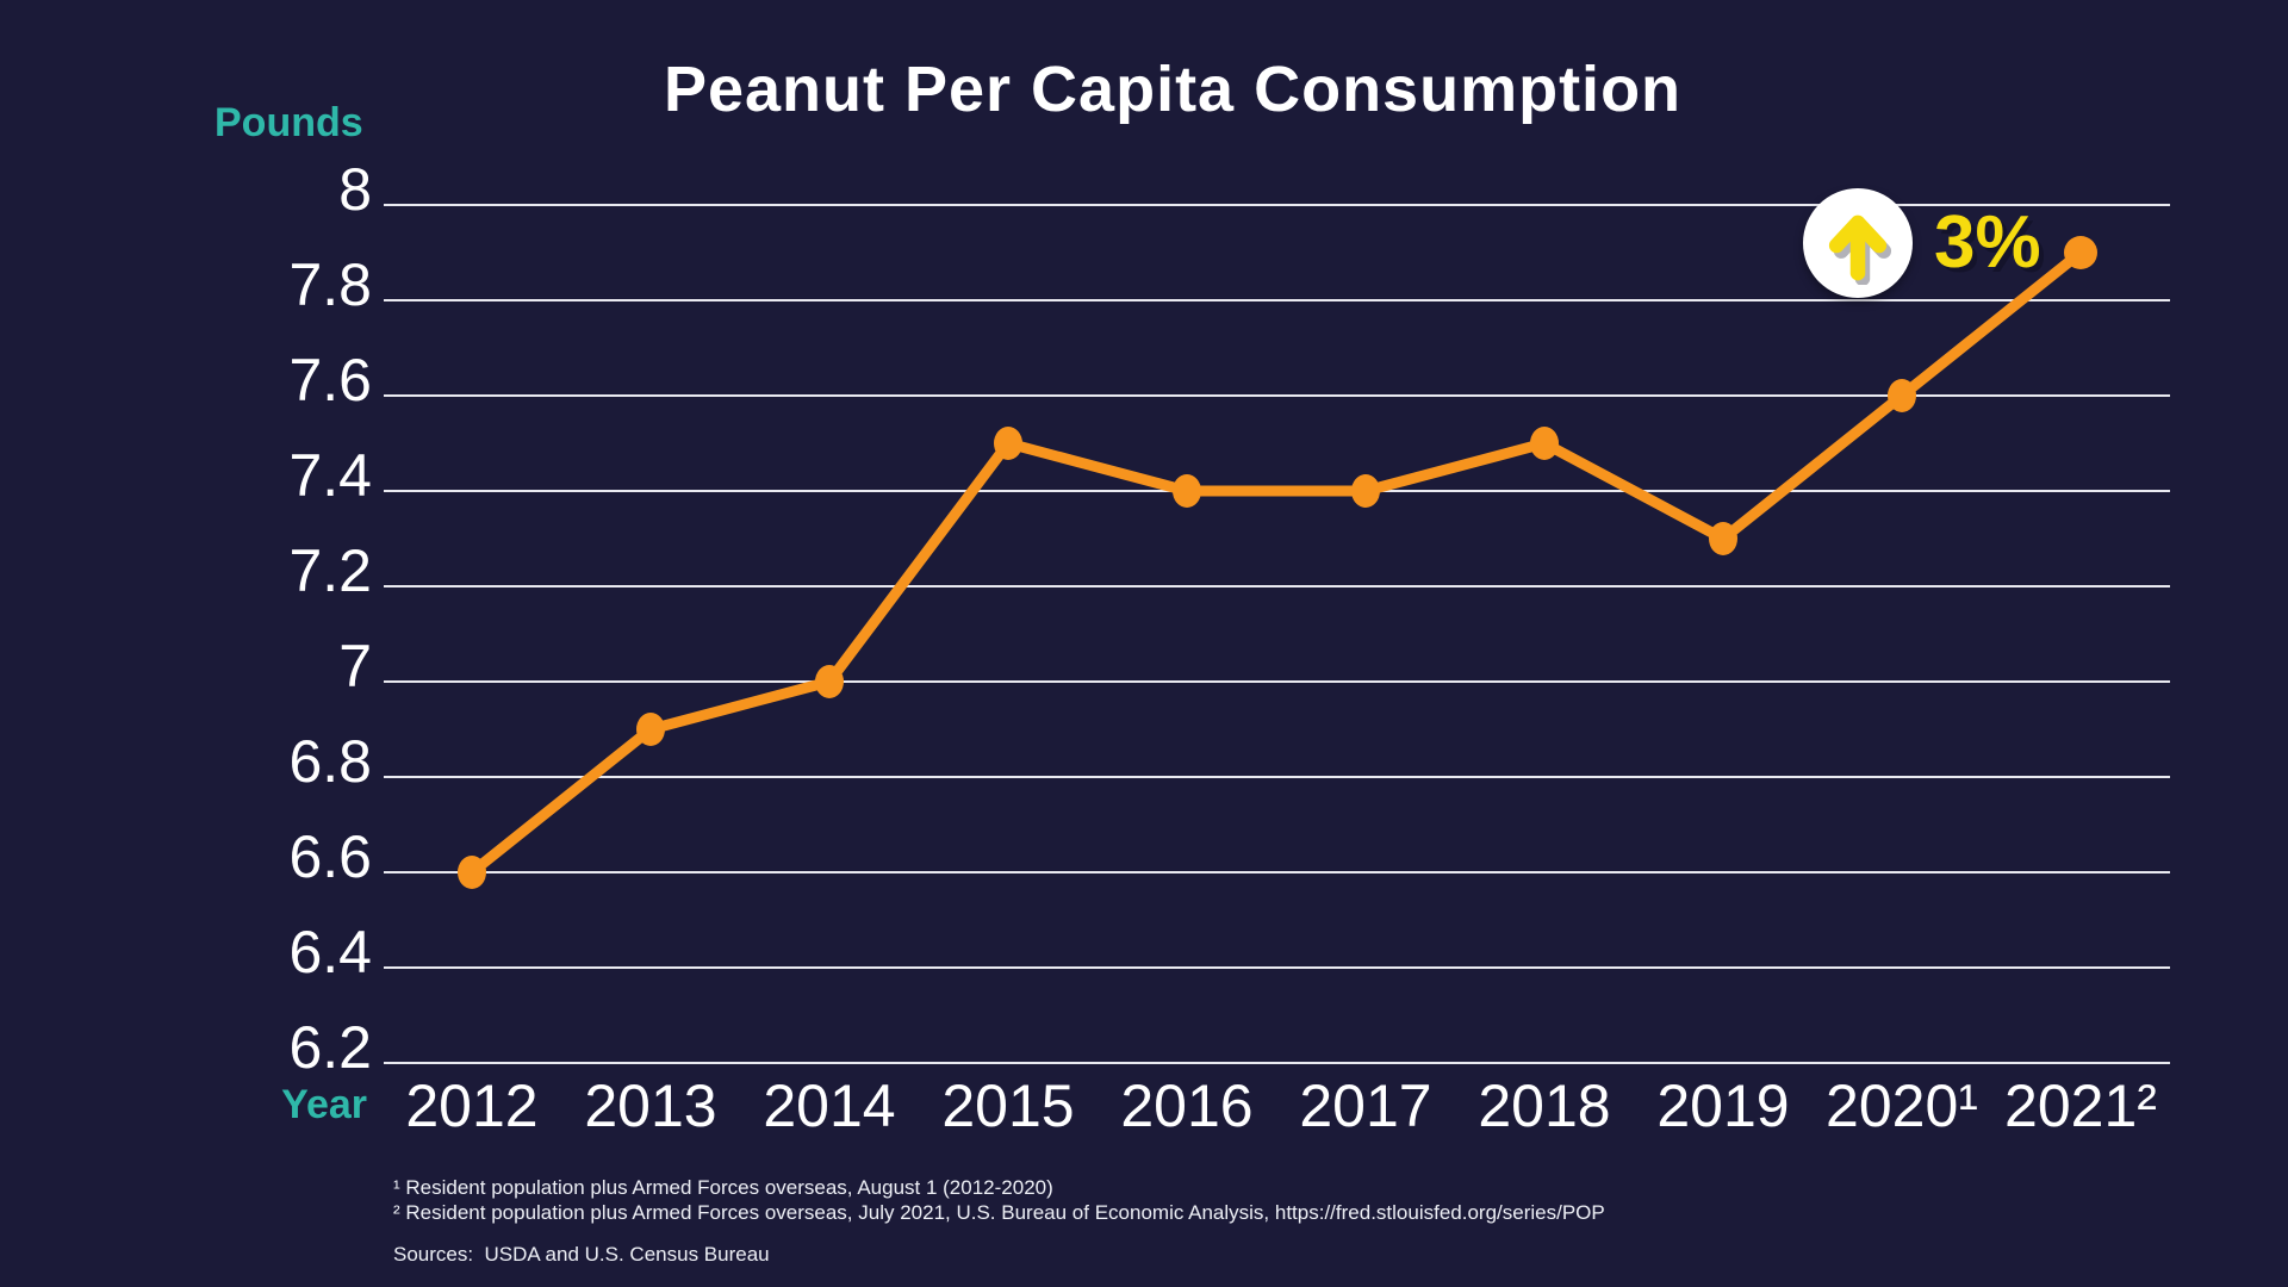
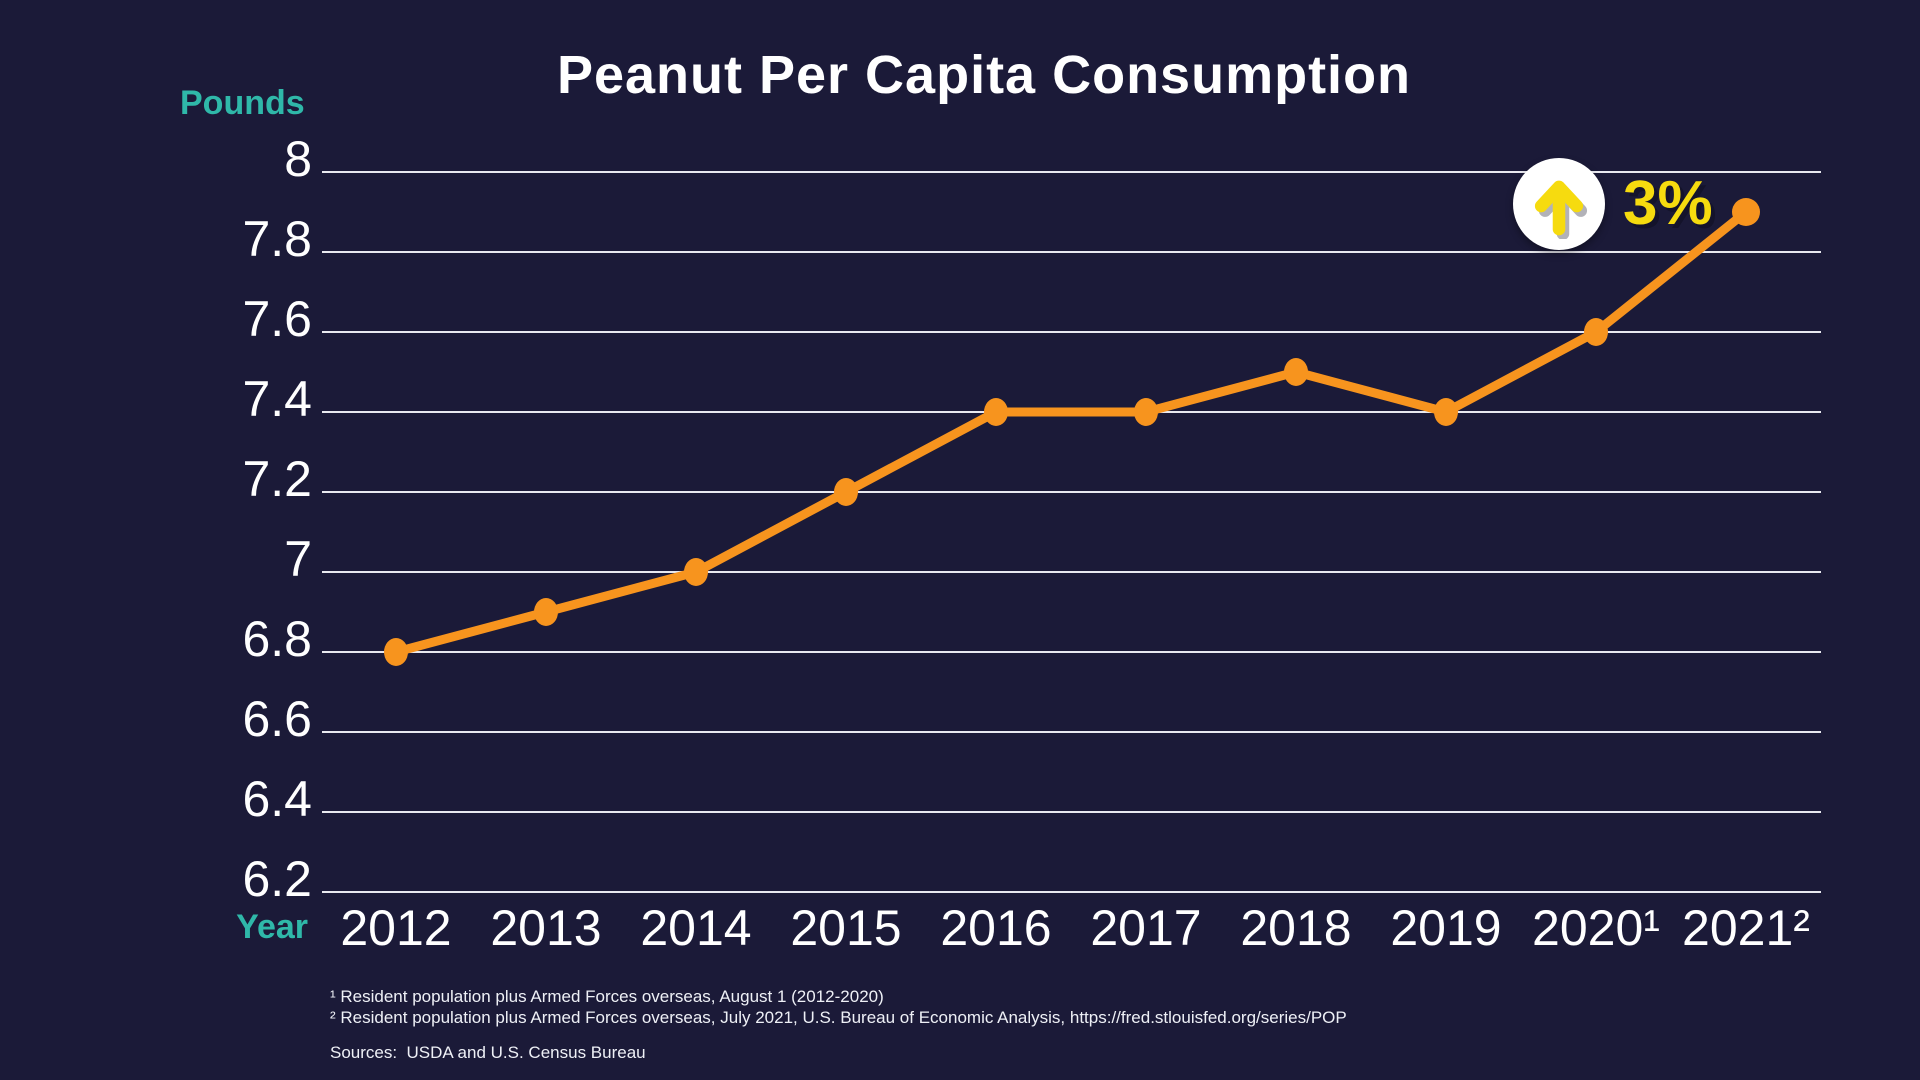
2012: 6.6 -> 6.8
2015: 7.5 -> 7.2
2019: 7.3 -> 7.4
